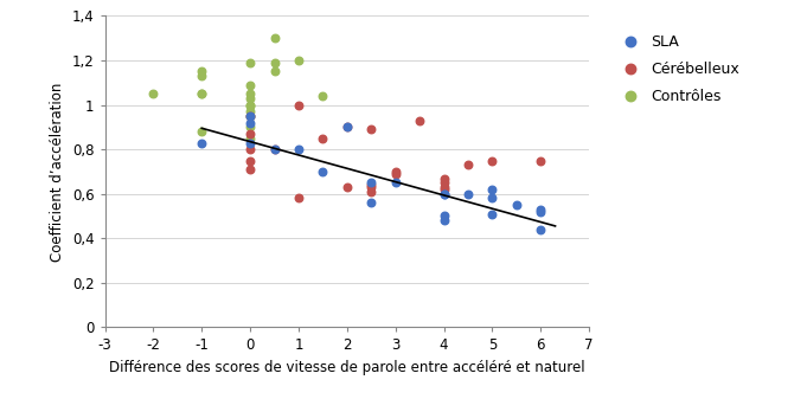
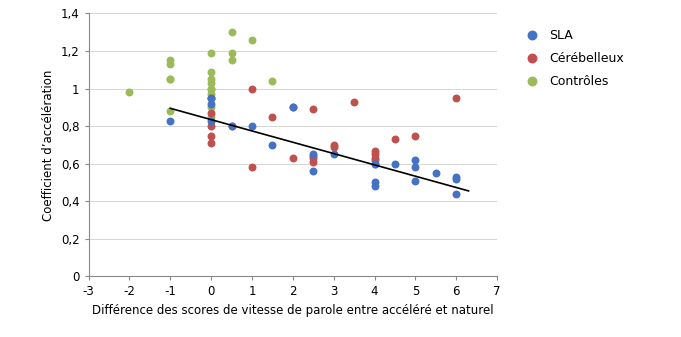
Contrôles/-2: 1,05 -> 0,98
Contrôles/1: 1,20 -> 1,26
Cérébelleux/6: 0,75 -> 0,95
